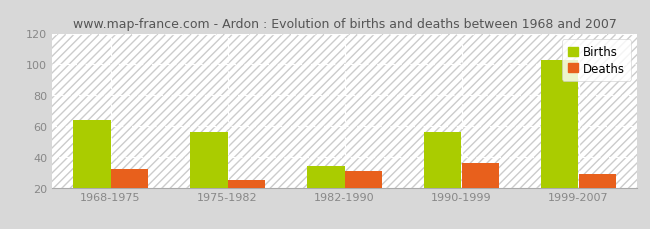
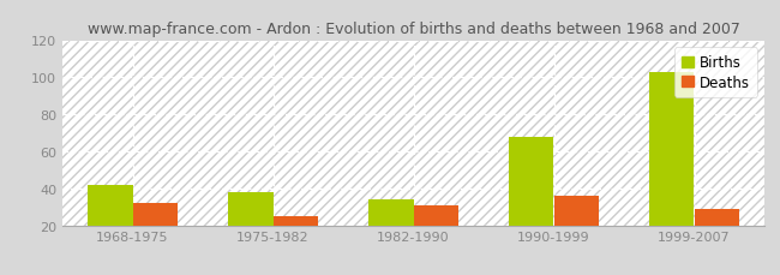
Births/1968-1975: 64 -> 42
Births/1975-1982: 56 -> 38
Births/1990-1999: 56 -> 68
